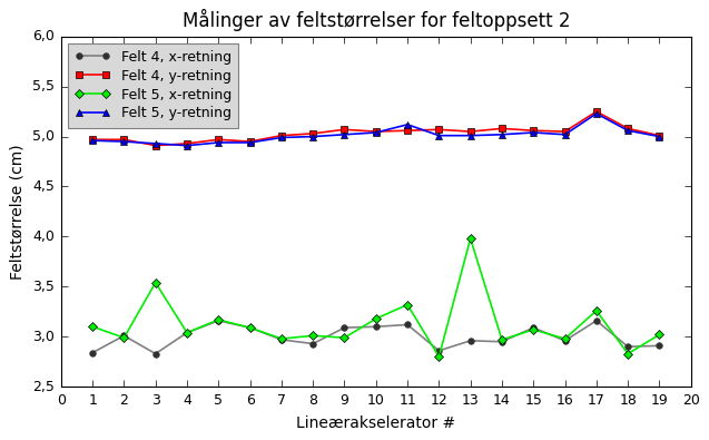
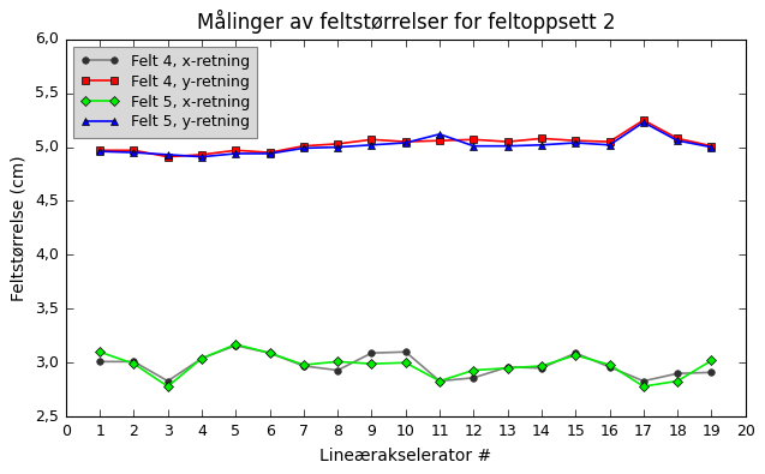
Felt 4, x-retning/1: 2,84 -> 3,01
Felt 5, x-retning/3: 3,54 -> 2,78
Felt 5, x-retning/10: 3,18 -> 3,00
Felt 4, x-retning/11: 3,12 -> 2,83
Felt 5, x-retning/11: 3,32 -> 2,83
Felt 5, x-retning/12: 2,80 -> 2,93
Felt 5, x-retning/13: 3,98 -> 2,95
Felt 4, x-retning/17: 3,16 -> 2,83
Felt 5, x-retning/17: 3,26 -> 2,78
